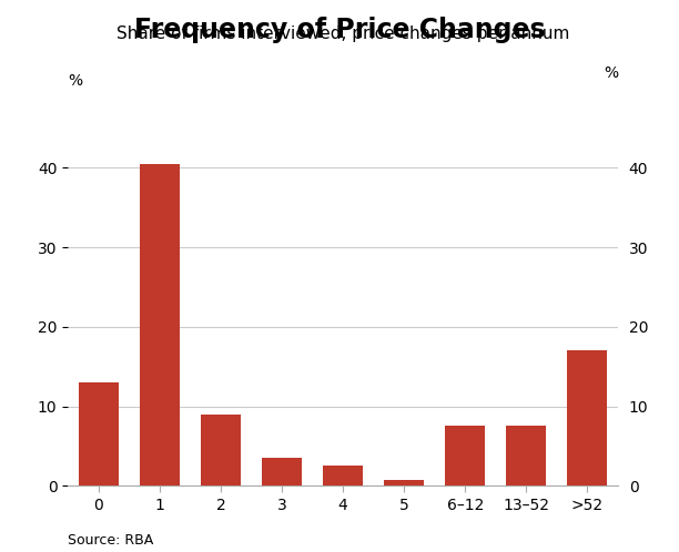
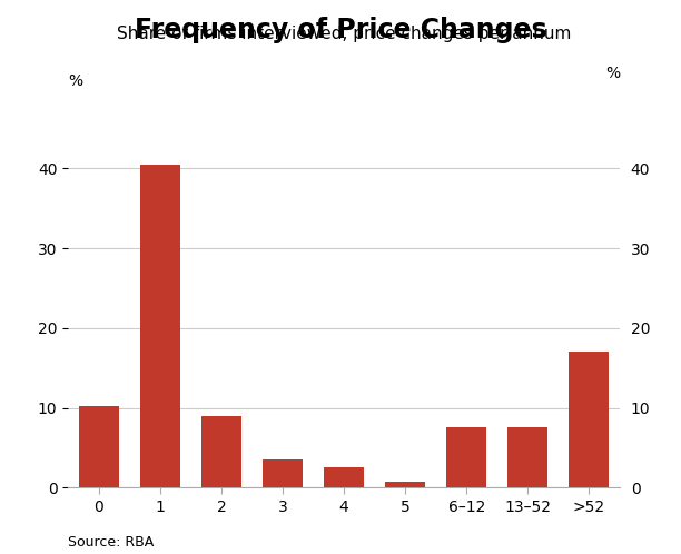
0: 13.0 -> 10.2
